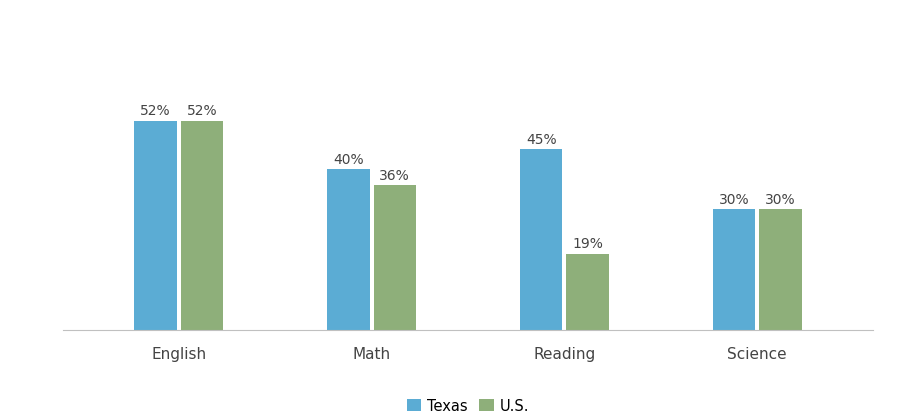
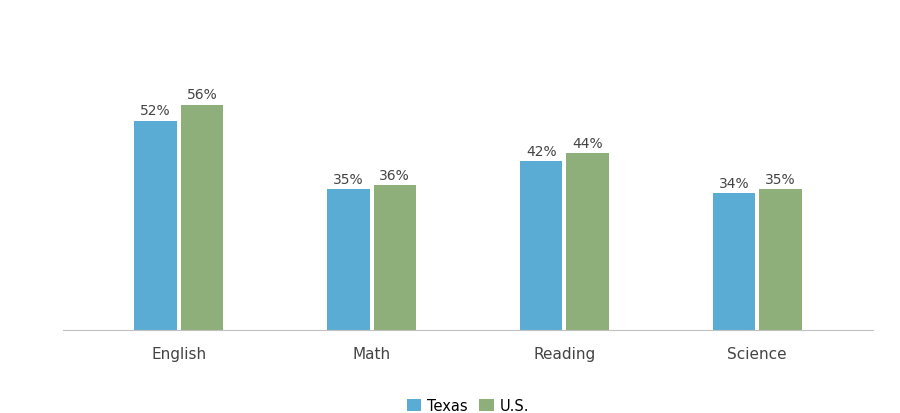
U.S./English: 52% -> 56%
Texas/Math: 40% -> 35%
Texas/Reading: 45% -> 42%
U.S./Reading: 19% -> 44%
Texas/Science: 30% -> 34%
U.S./Science: 30% -> 35%
